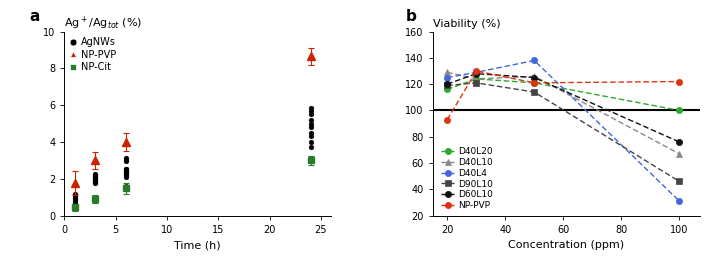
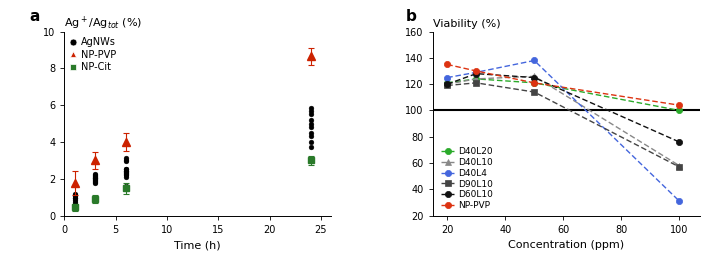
Viability (%)/D40L20/20: 116 -> 121
Viability (%)/D40L10/20: 129 -> 120
Viability (%)/NP-PVP/20: 93 -> 135
Viability (%)/D40L10/100: 67 -> 58
Viability (%)/D90L10/100: 46 -> 57
Viability (%)/NP-PVP/100: 122 -> 104
